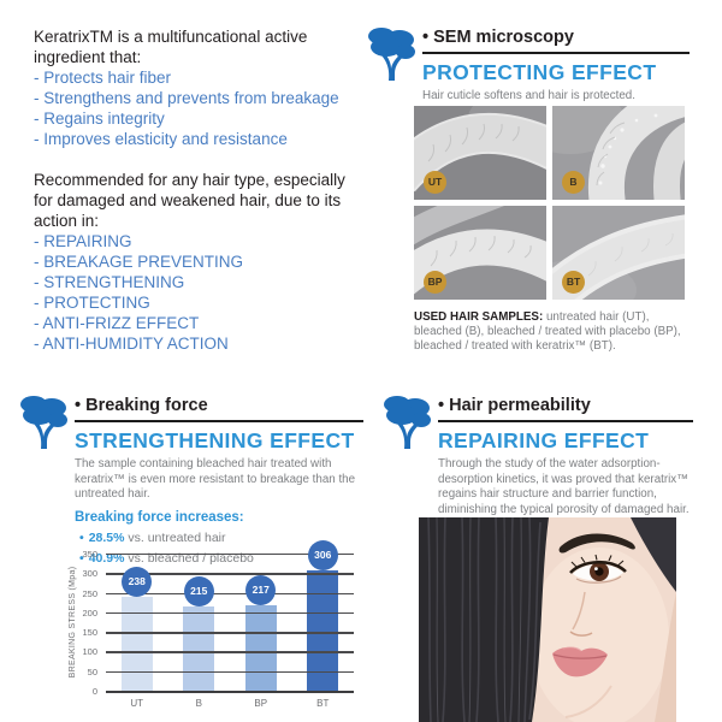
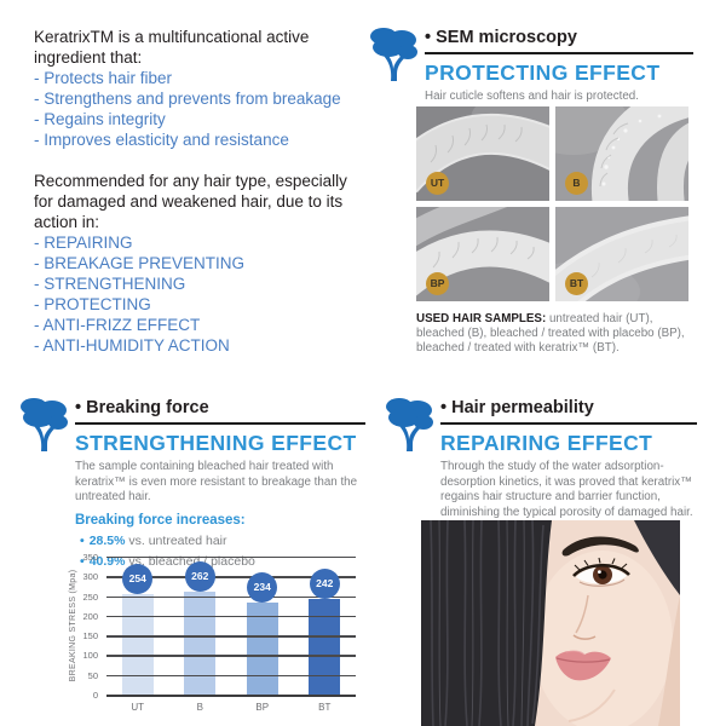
UT: 238 -> 254
B: 215 -> 262
BP: 217 -> 234
BT: 306 -> 242
